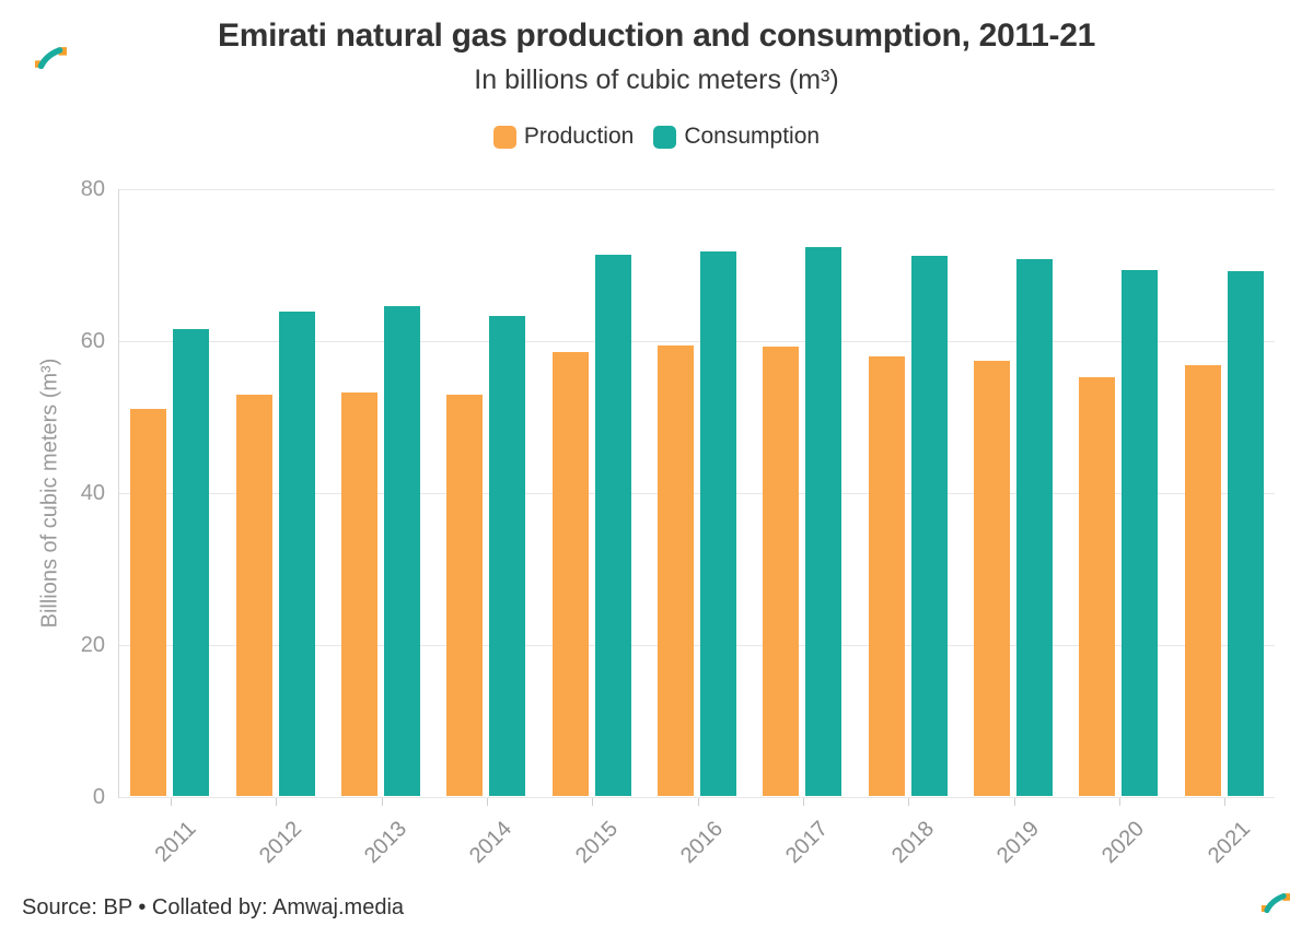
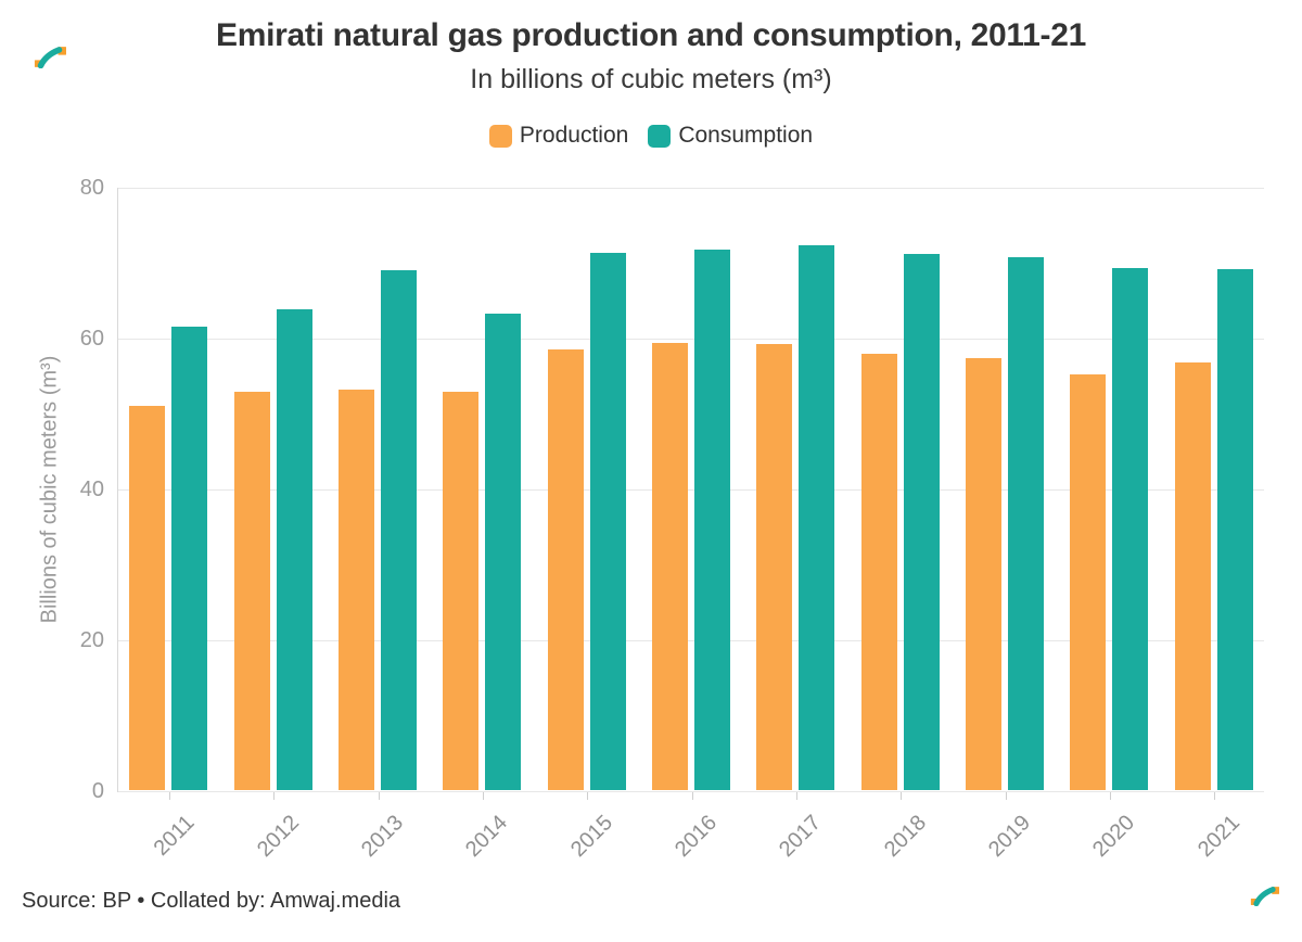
Consumption/2013: 65 -> 69
